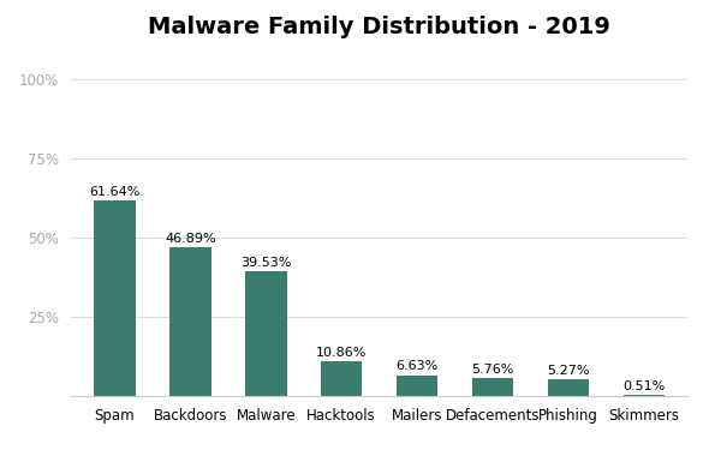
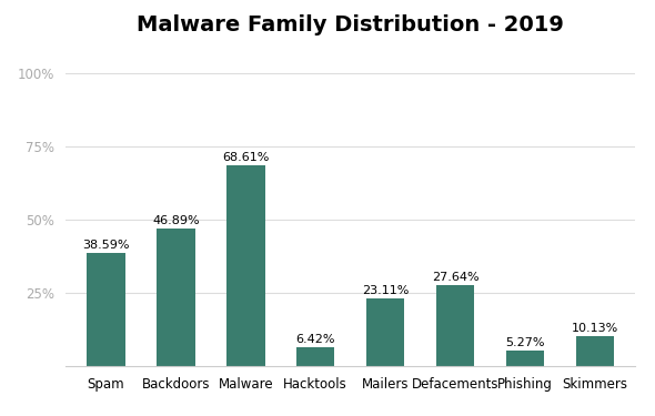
Spam: 61.64% -> 38.59%
Malware: 39.53% -> 68.61%
Hacktools: 10.86% -> 6.42%
Mailers: 6.63% -> 23.11%
Defacements: 5.76% -> 27.64%
Skimmers: 0.51% -> 10.13%
